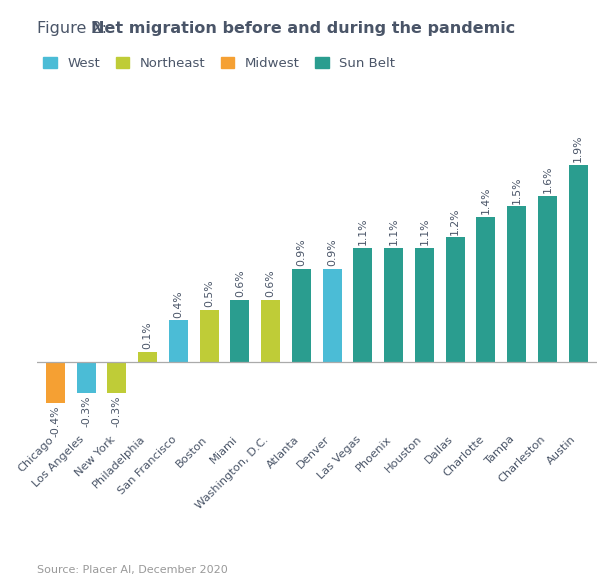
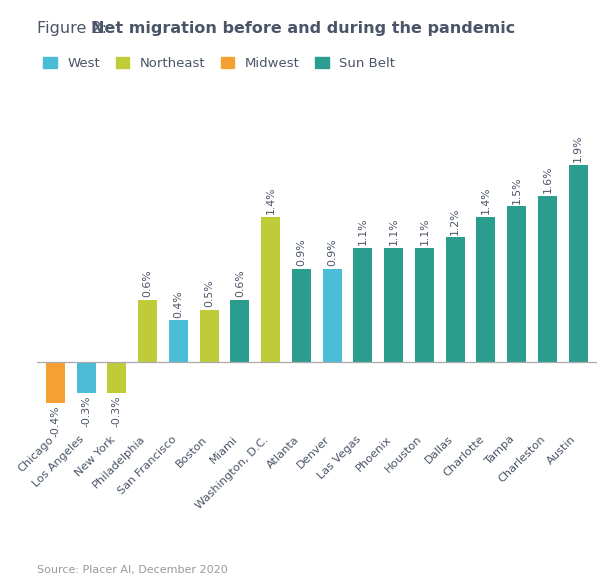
Philadelphia: 0.1% -> 0.6%
Washington, D.C.: 0.6% -> 1.4%
